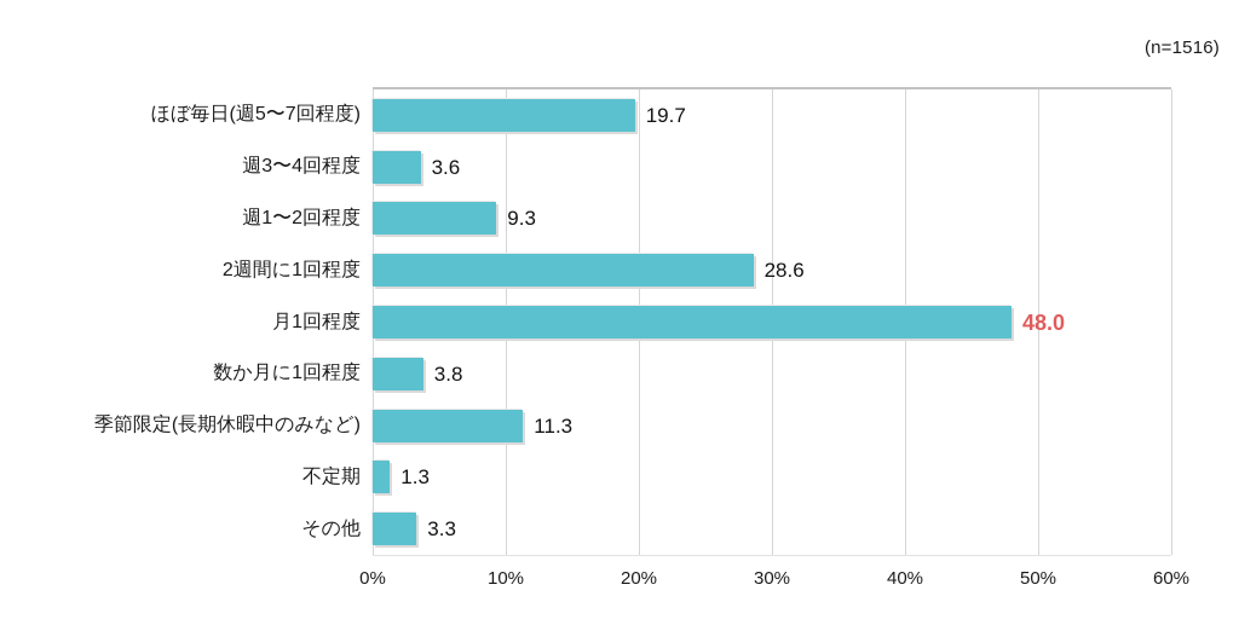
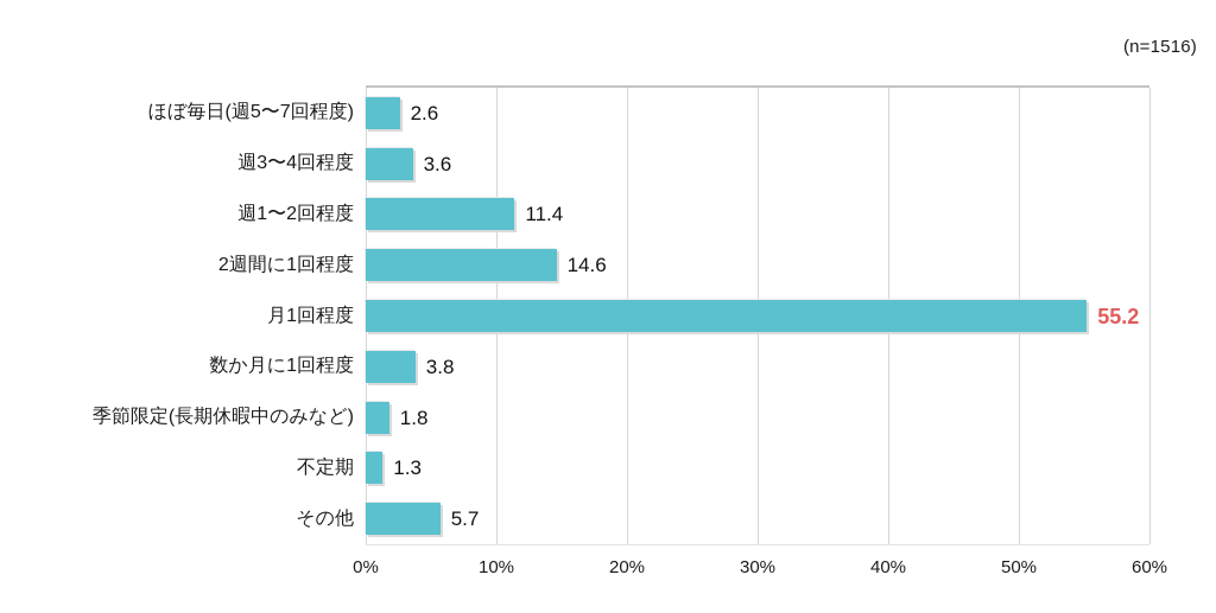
ほぼ毎日(週5〜7回程度): 19.7 -> 2.6
週1〜2回程度: 9.3 -> 11.4
2週間に1回程度: 28.6 -> 14.6
月1回程度: 48.0 -> 55.2
季節限定(長期休暇中のみなど): 11.3 -> 1.8
その他: 3.3 -> 5.7
